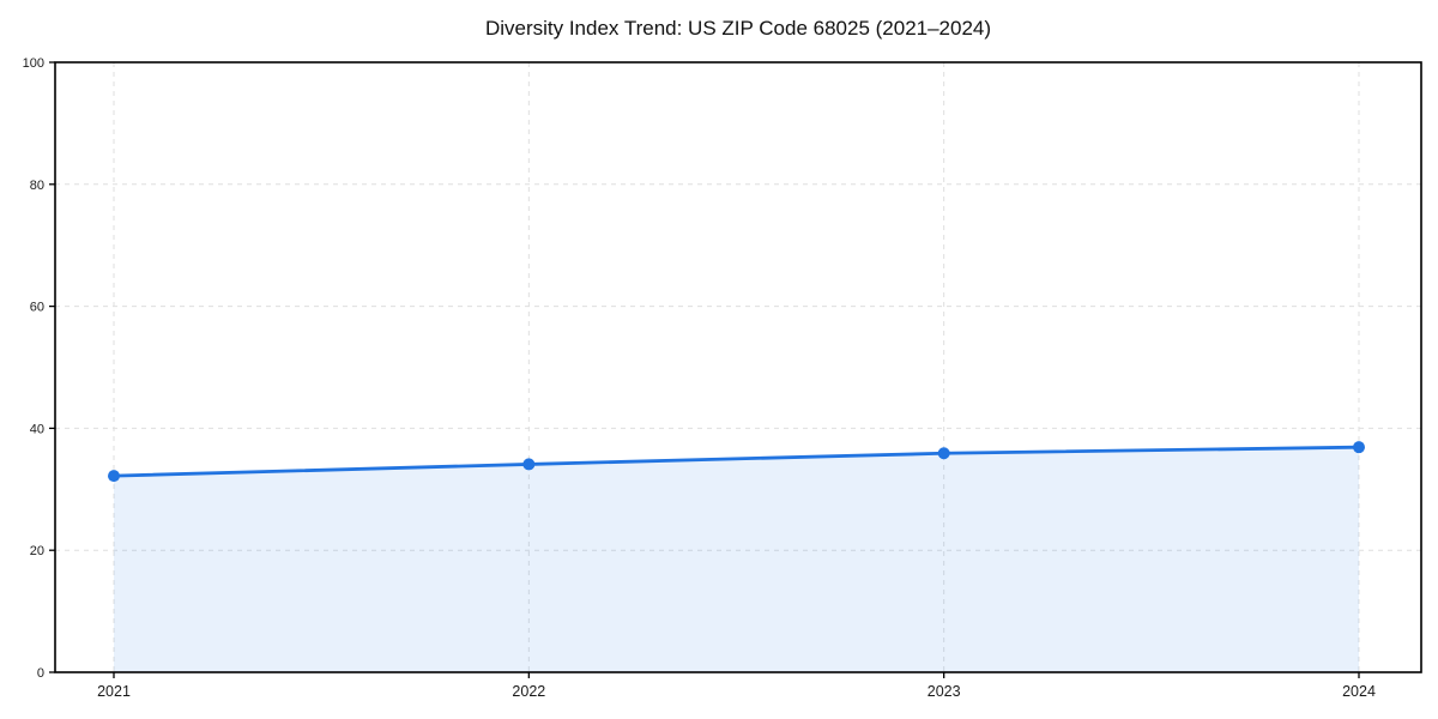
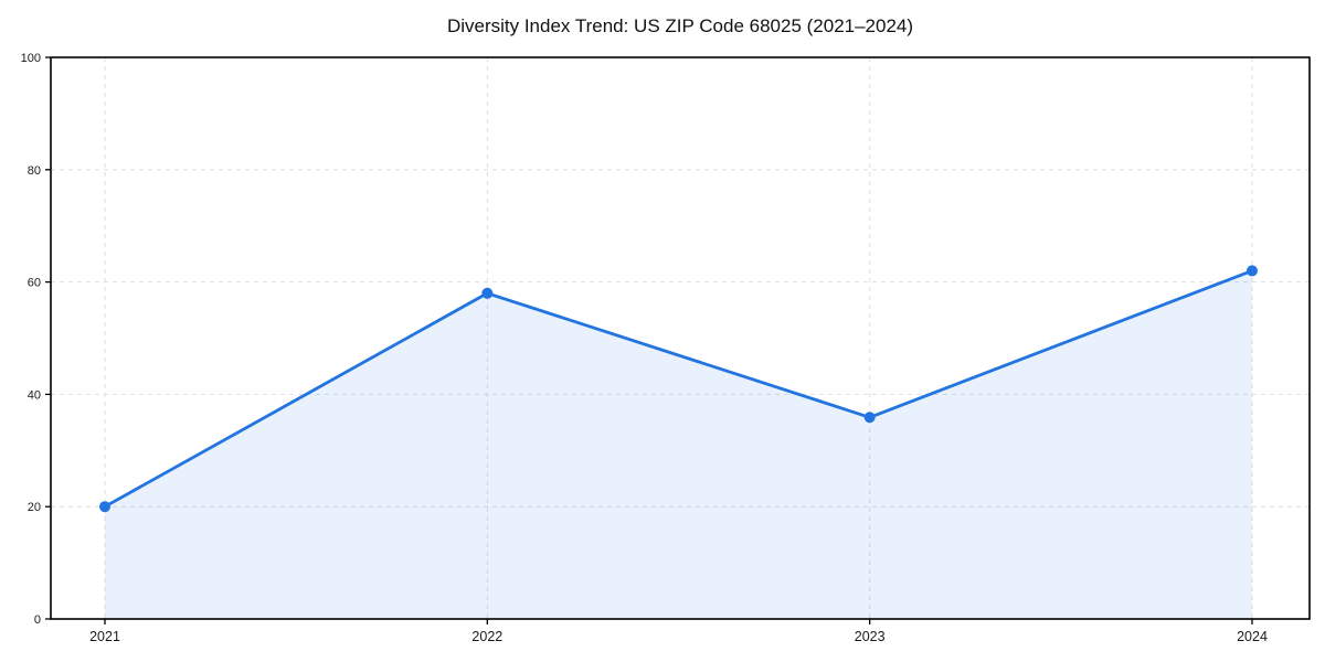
2021: 32 -> 20
2022: 34 -> 58
2024: 37 -> 62
